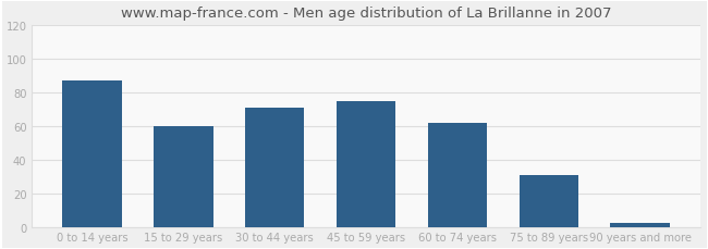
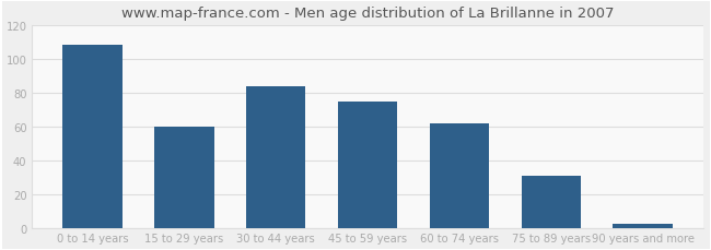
0 to 14 years: 87 -> 108
30 to 44 years: 71 -> 84
